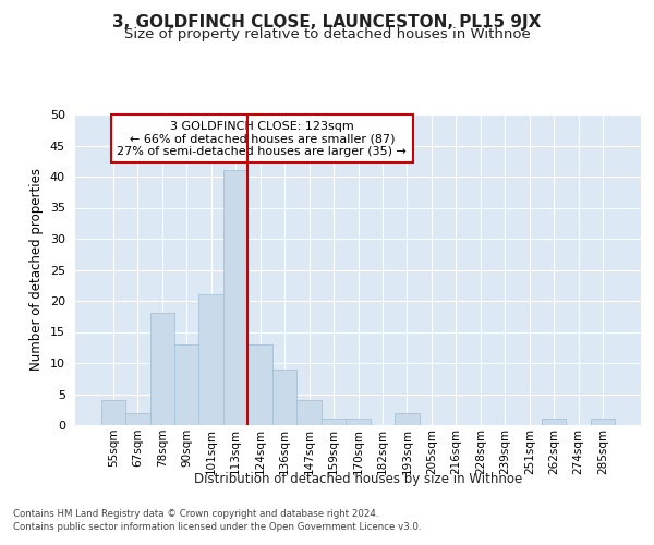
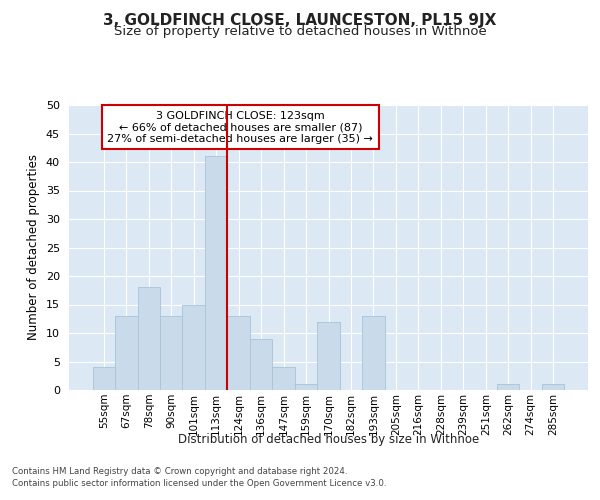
67sqm: 2 -> 13
101sqm: 21 -> 15
170sqm: 1 -> 12
193sqm: 2 -> 13
